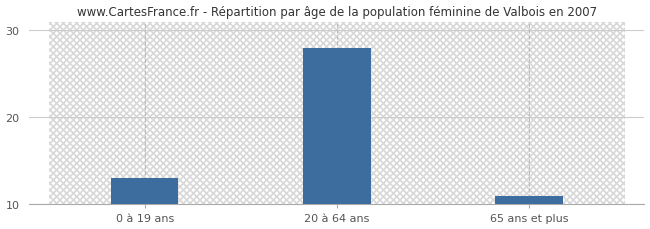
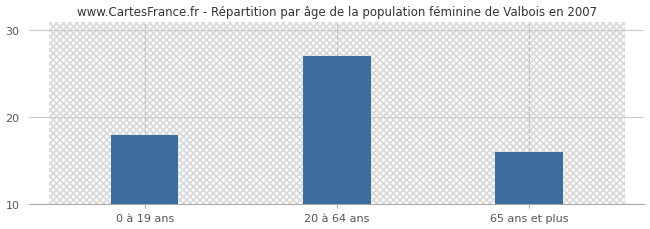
0 à 19 ans: 13 -> 18
20 à 64 ans: 28 -> 27
65 ans et plus: 11 -> 16
